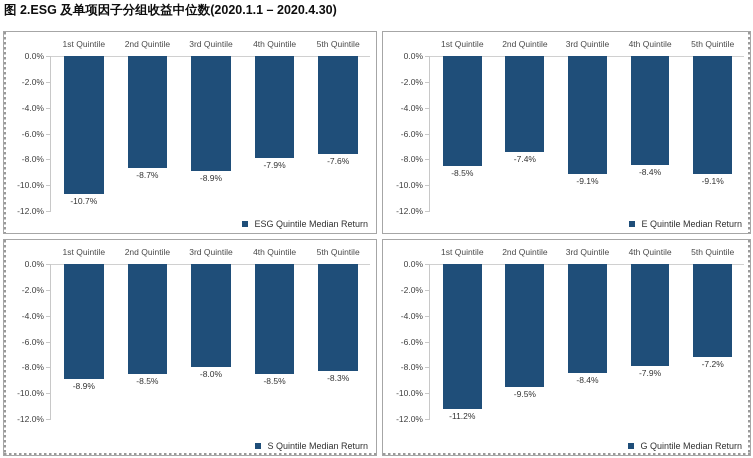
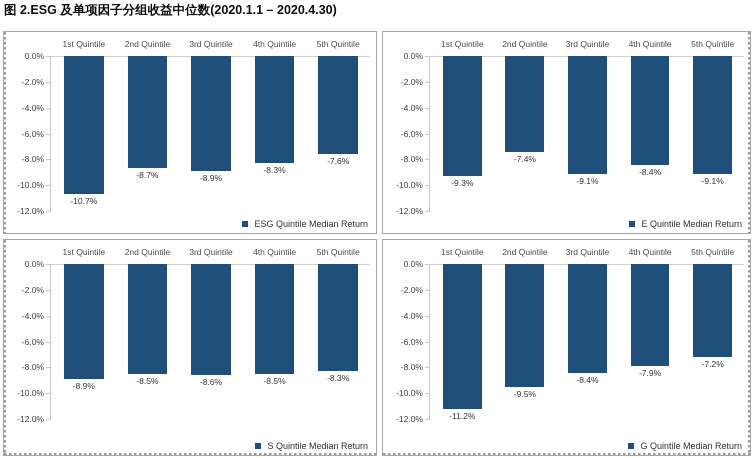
ESG Quintile Median Return/4th Quintile: -7.9% -> -8.3%
E Quintile Median Return/1st Quintile: -8.5% -> -9.3%
S Quintile Median Return/3rd Quintile: -8.0% -> -8.6%
